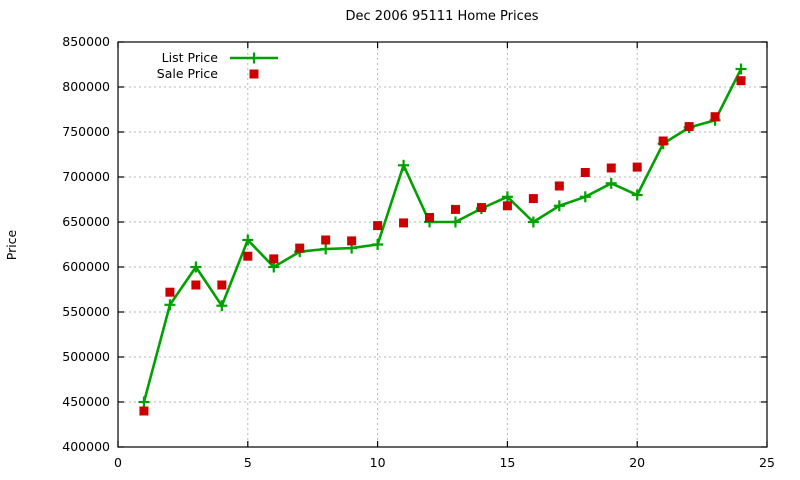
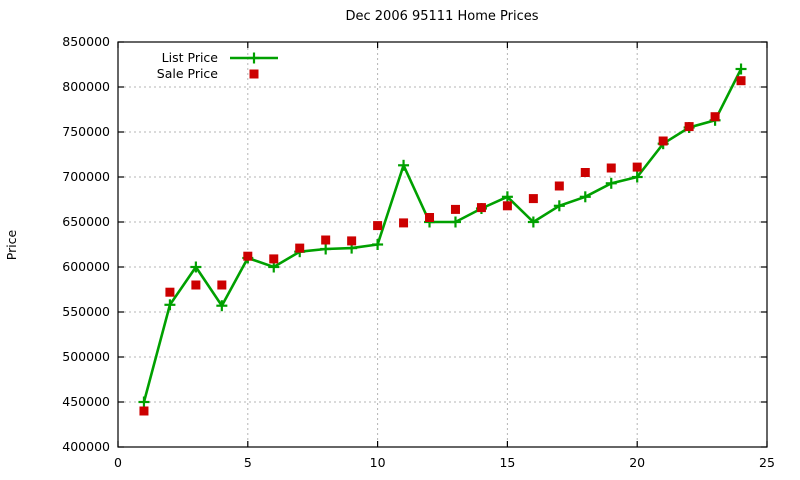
List Price/5: 630000 -> 610000
List Price/20: 680000 -> 700000
